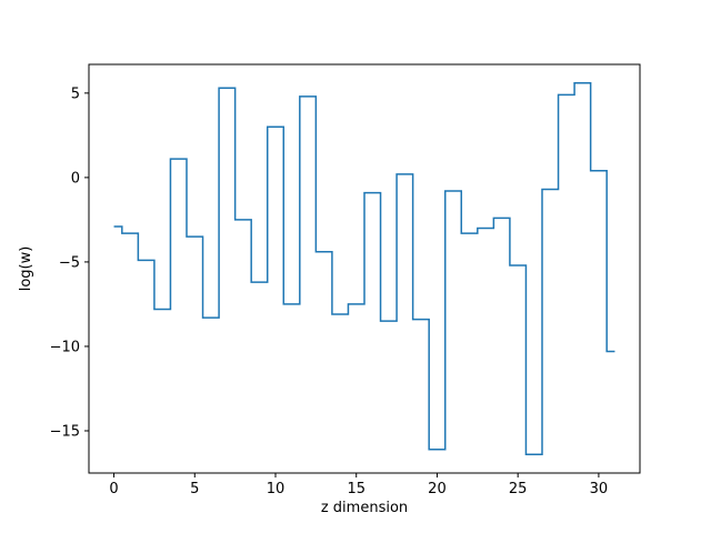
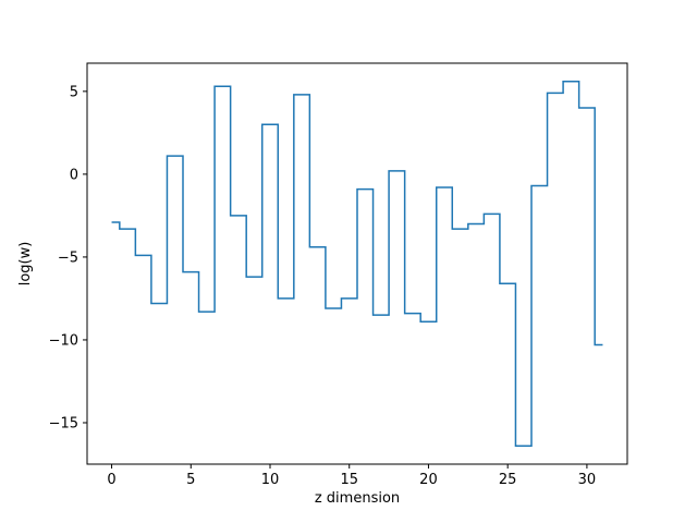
5: -3.5 -> -5.9
20: -16.1 -> -8.9
25: -5.2 -> -6.6
30: 0.4 -> 4.0
